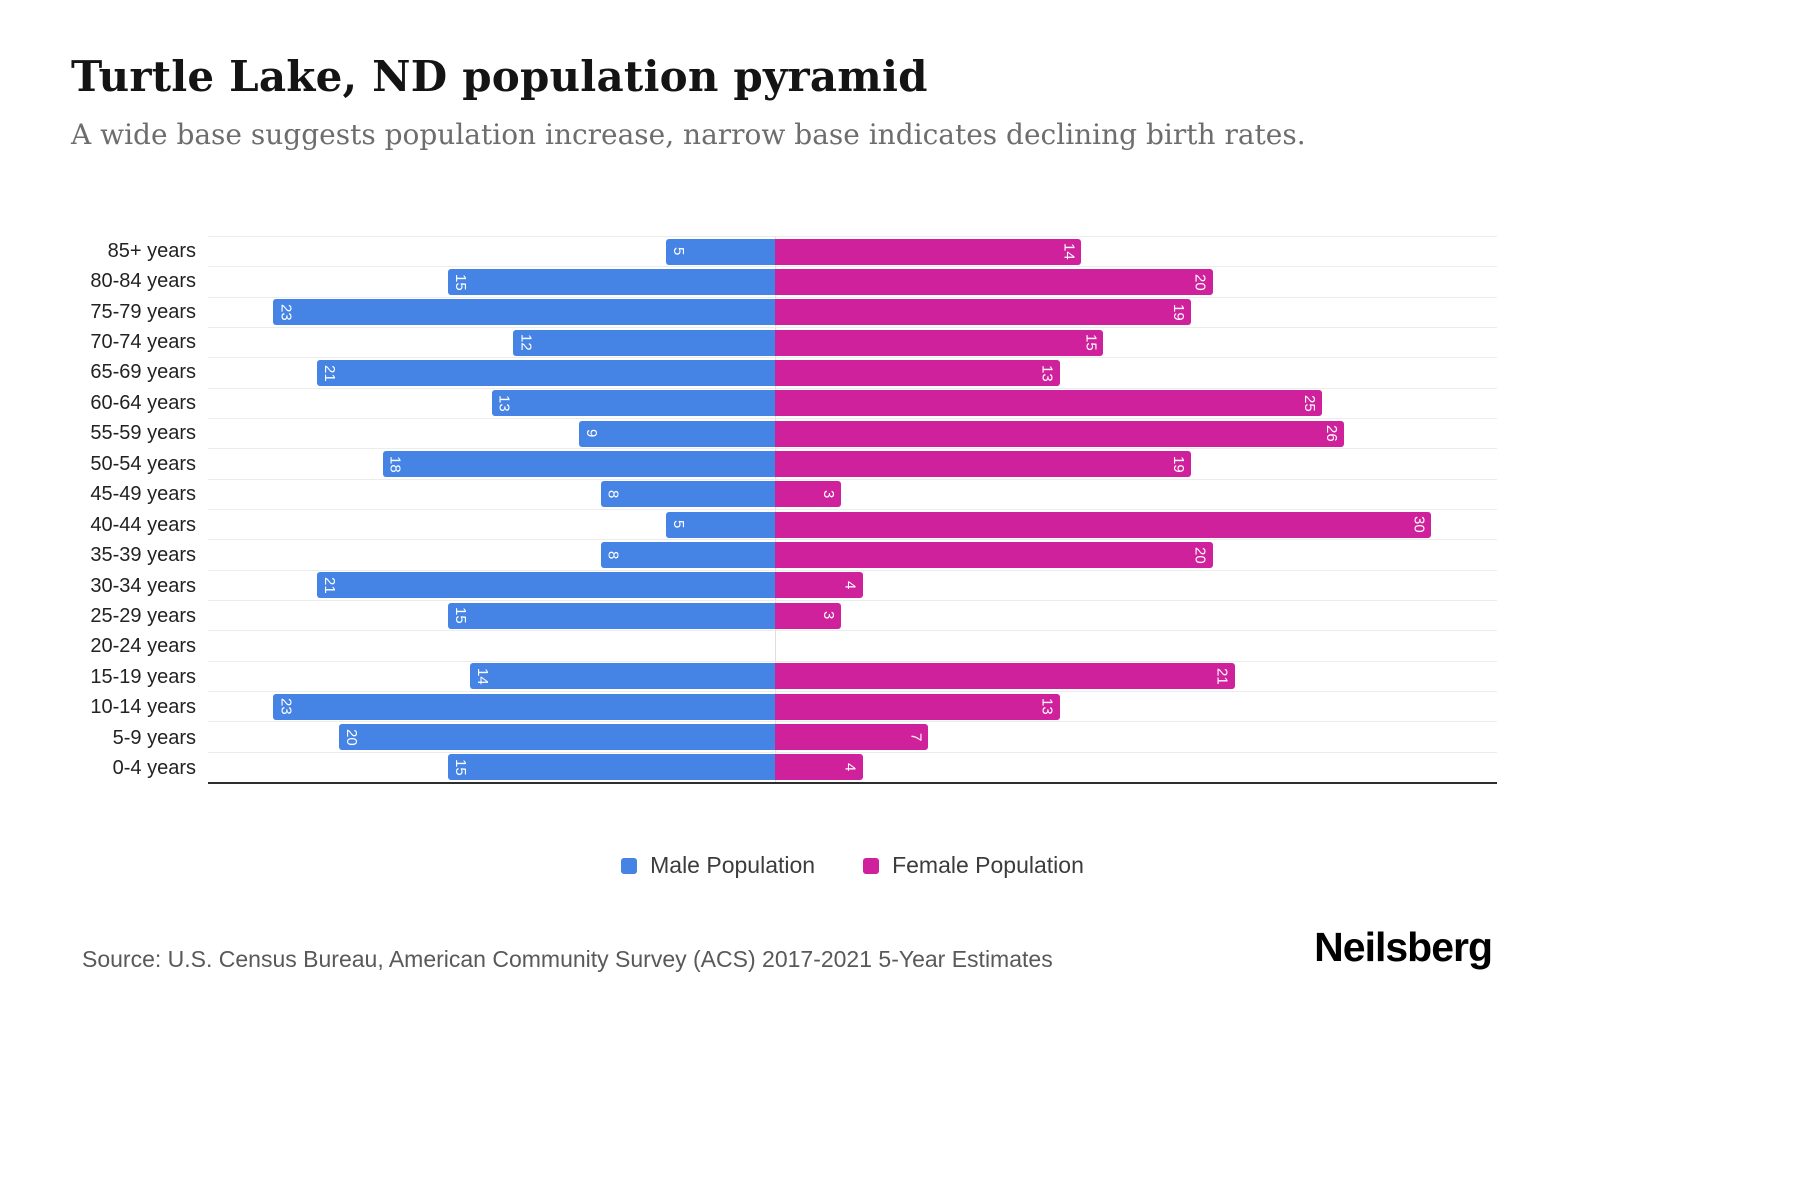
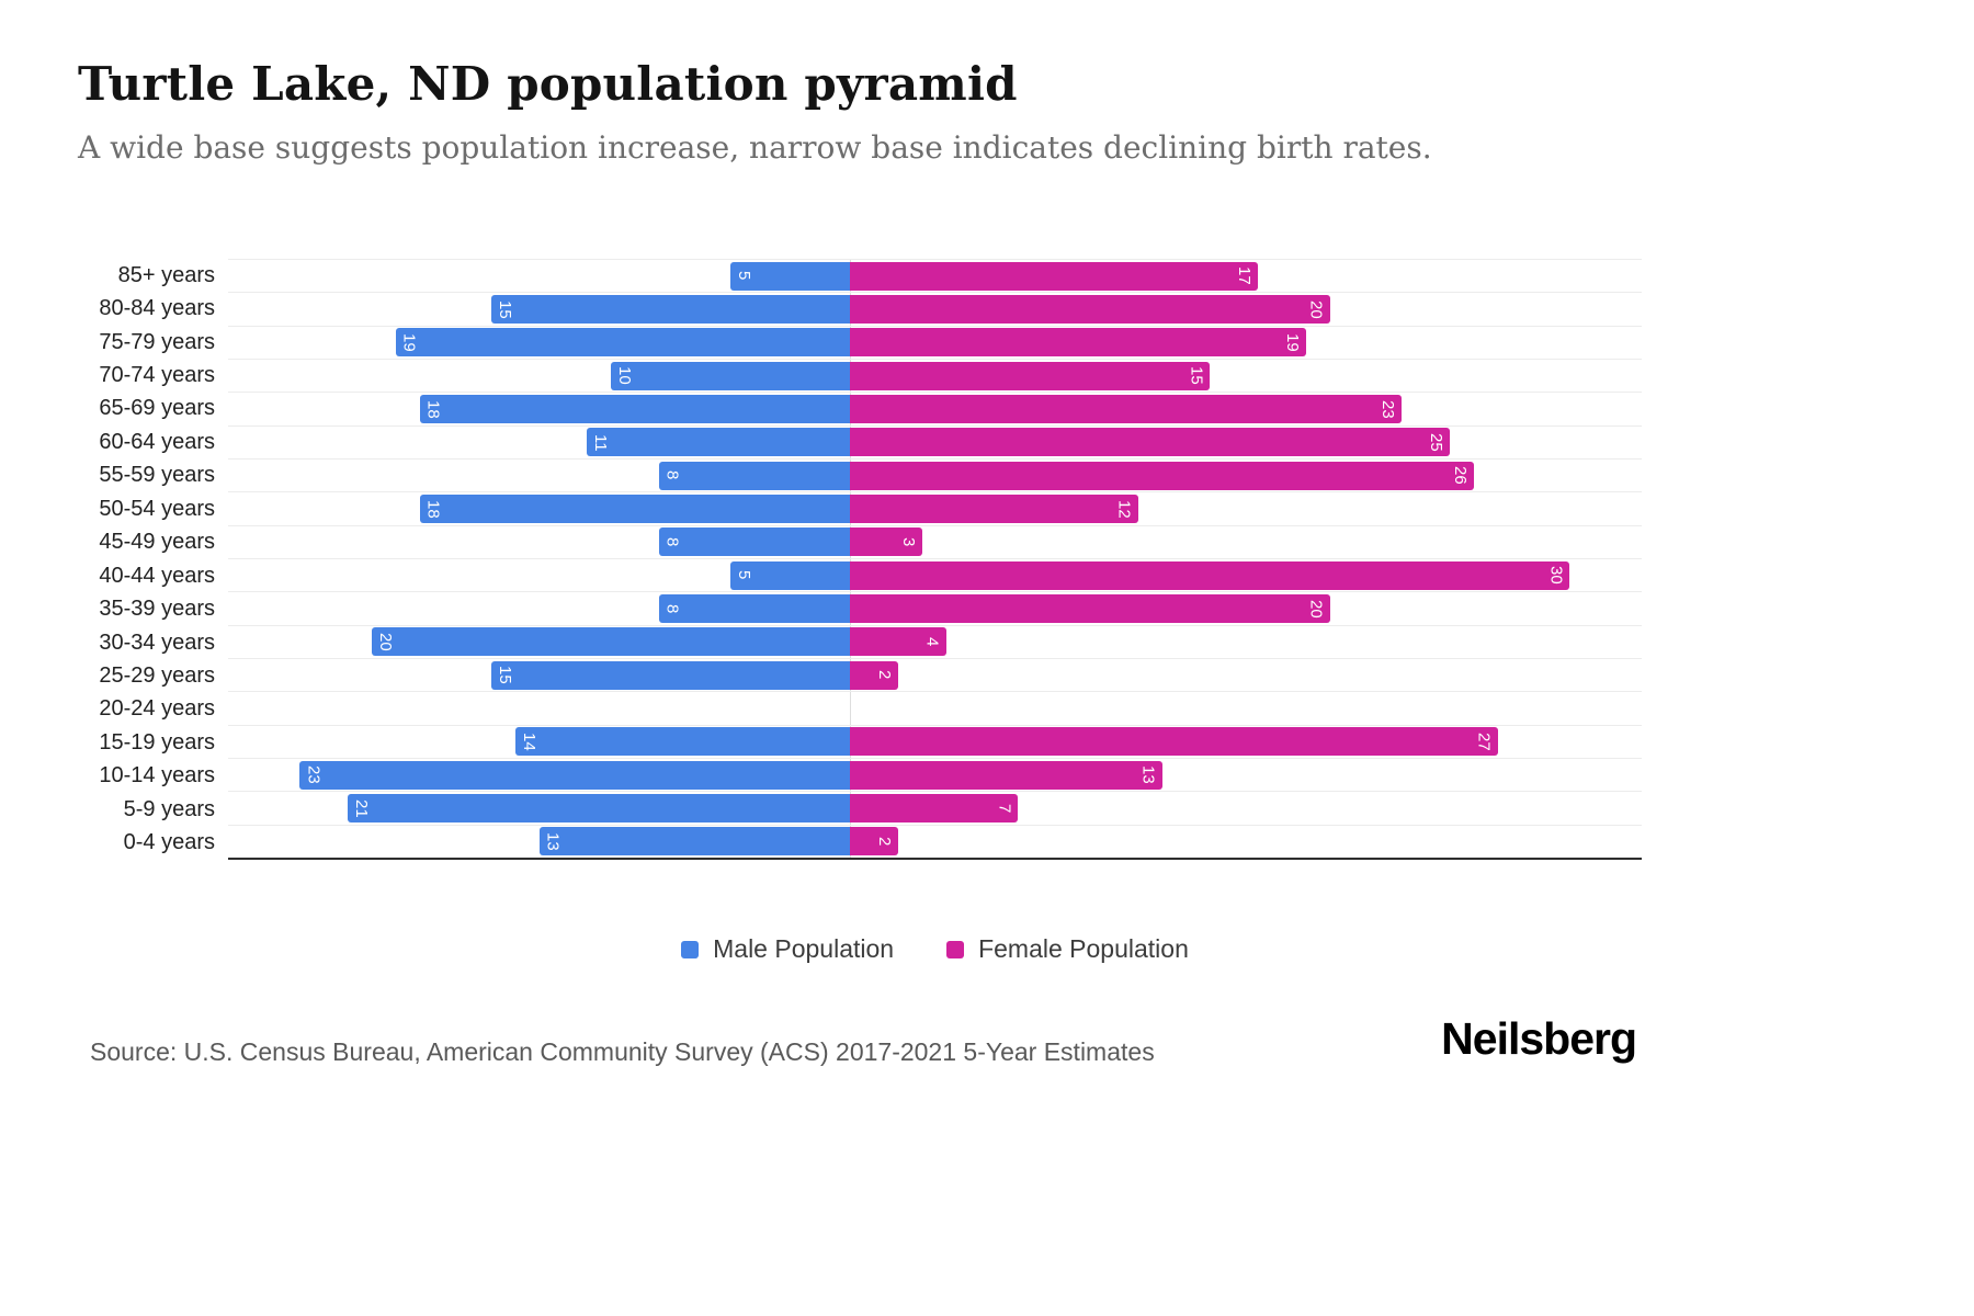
Female Population/85+ years: 14 -> 17
Male Population/75-79 years: 23 -> 19
Male Population/70-74 years: 12 -> 10
Male Population/65-69 years: 21 -> 18
Female Population/65-69 years: 13 -> 23
Male Population/60-64 years: 13 -> 11
Male Population/55-59 years: 9 -> 8
Female Population/50-54 years: 19 -> 12
Male Population/30-34 years: 21 -> 20
Female Population/25-29 years: 3 -> 2
Female Population/15-19 years: 21 -> 27
Male Population/5-9 years: 20 -> 21
Male Population/0-4 years: 15 -> 13
Female Population/0-4 years: 4 -> 2
